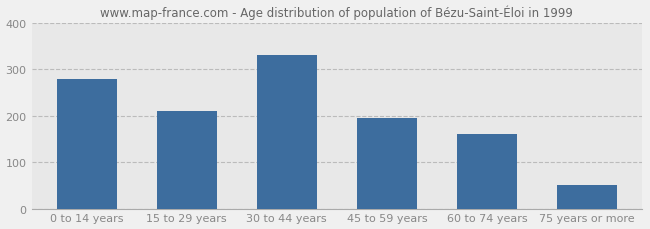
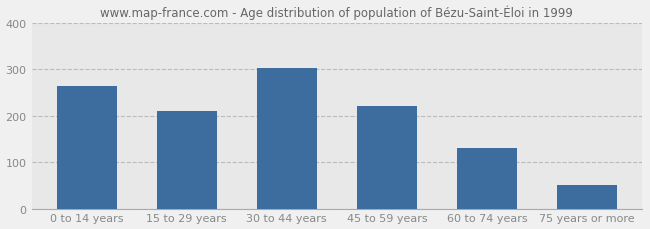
0 to 14 years: 280 -> 265
30 to 44 years: 330 -> 302
45 to 59 years: 195 -> 222
60 to 74 years: 160 -> 130
